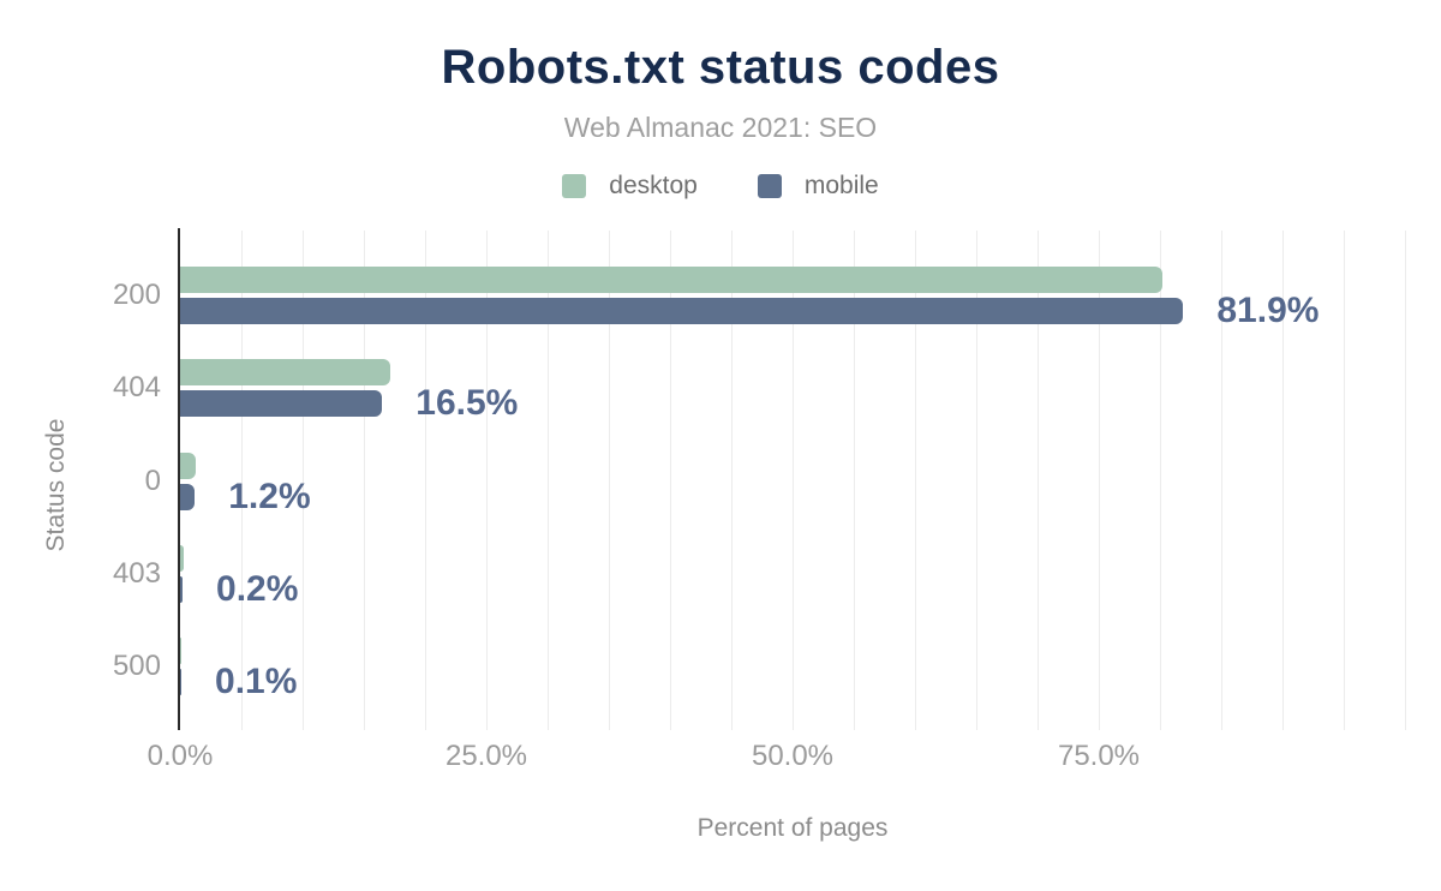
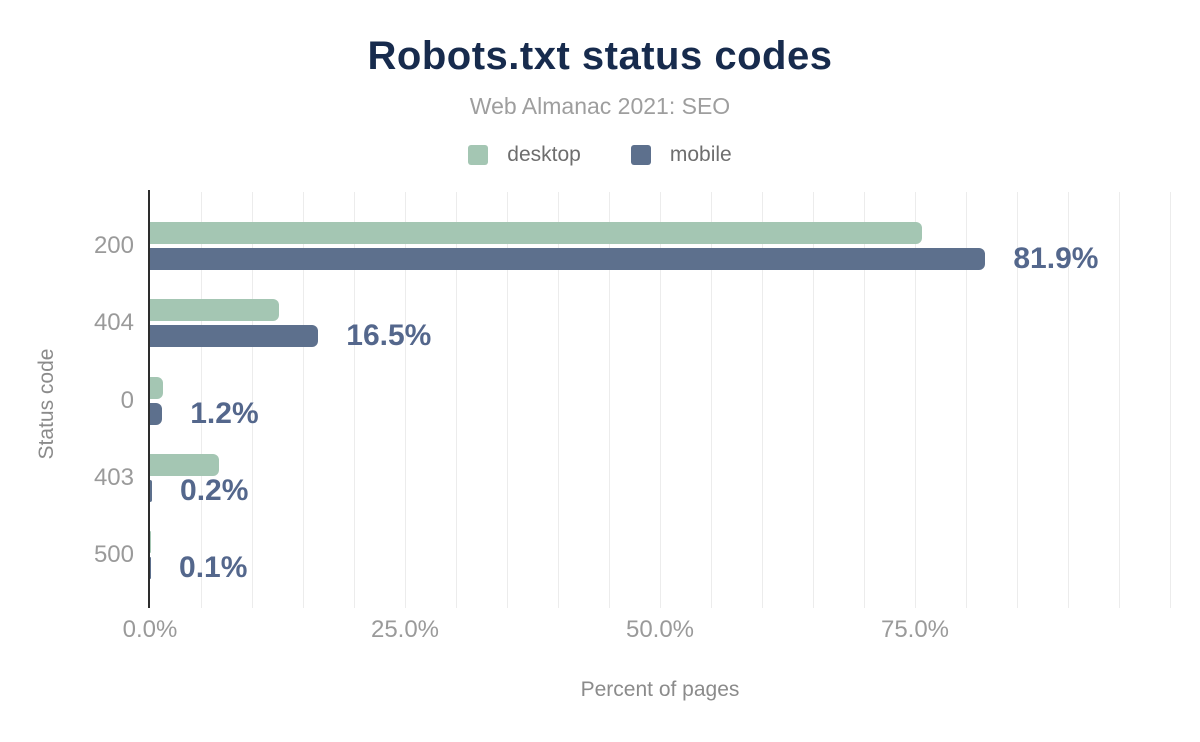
desktop/200: 80.2% -> 75.7%
desktop/404: 17.2% -> 12.6%
desktop/403: 0.3% -> 6.8%
